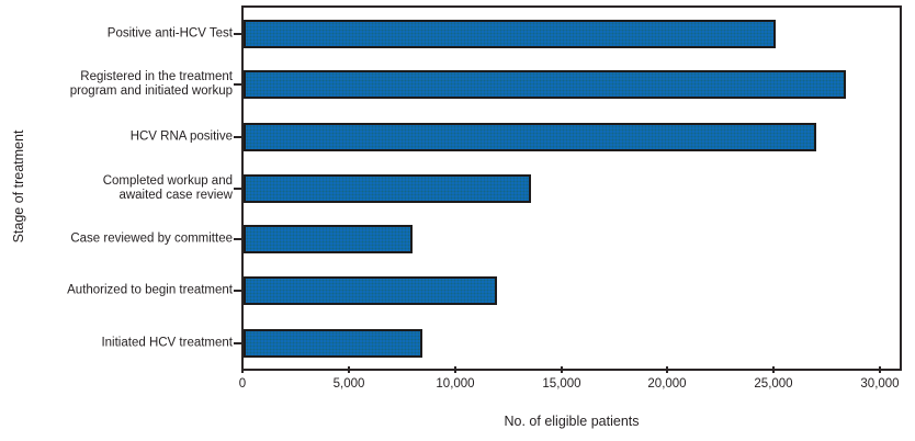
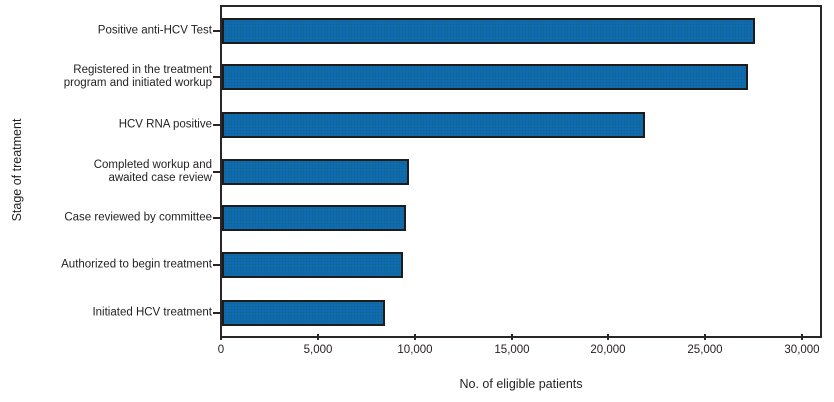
Positive anti-HCV Test: 25100 -> 27600
Registered in the treatment program and initiated workup: 28400 -> 27200
HCV RNA positive: 27000 -> 21900
Completed workup and awaited case review: 13600 -> 9700
Case reviewed by committee: 8000 -> 9500
Authorized to begin treatment: 12000 -> 9400
